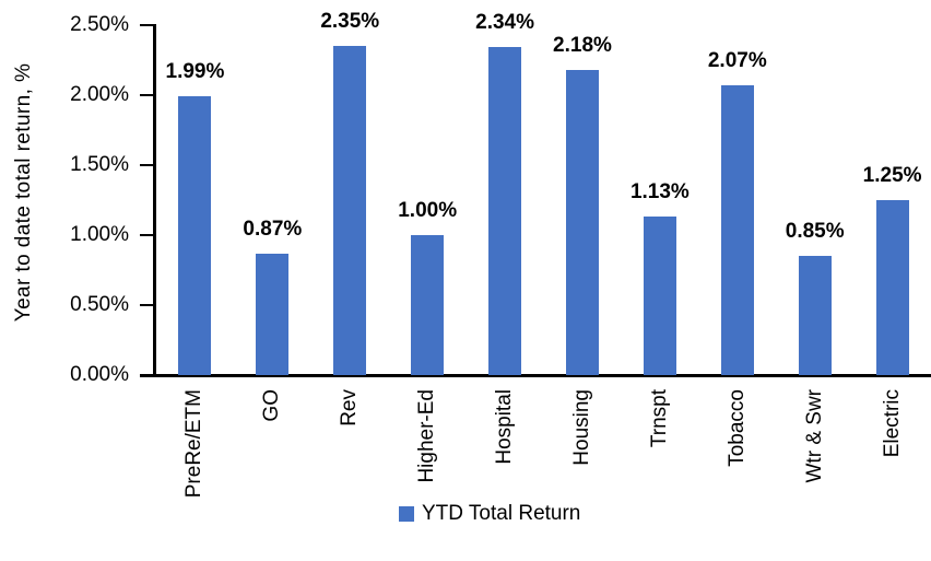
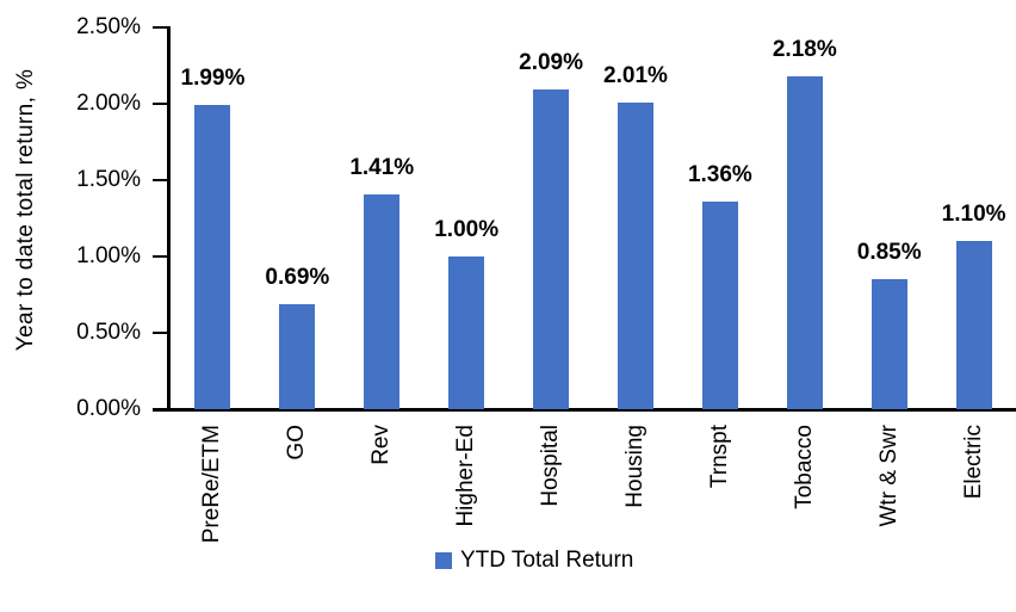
GO: 0.87% -> 0.69%
Rev: 2.35% -> 1.41%
Hospital: 2.34% -> 2.09%
Housing: 2.18% -> 2.01%
Trnspt: 1.13% -> 1.36%
Tobacco: 2.07% -> 2.18%
Electric: 1.25% -> 1.10%
